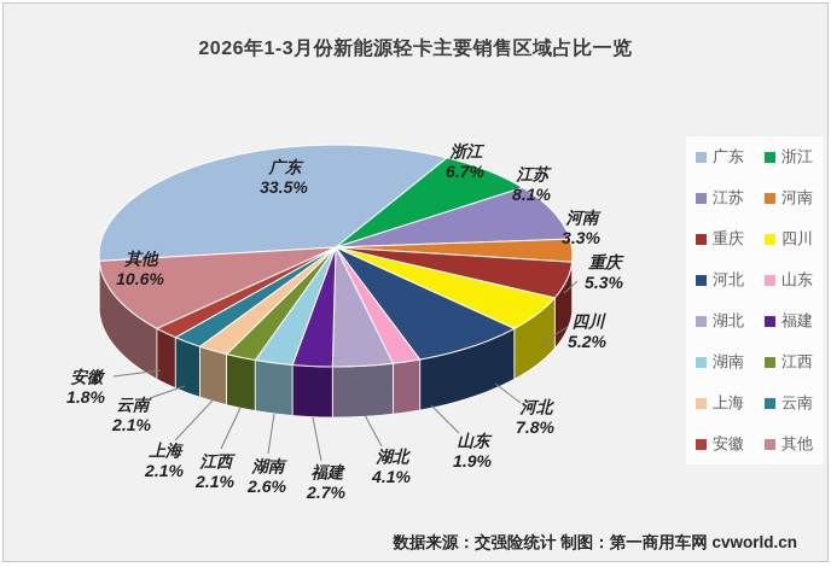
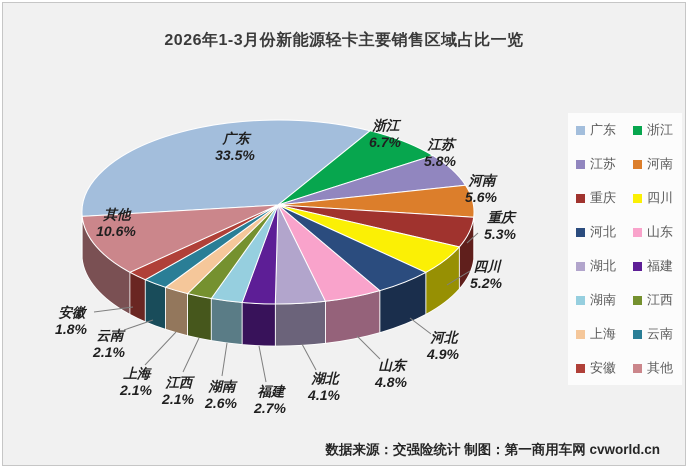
江苏: 8.1% -> 5.8%
河南: 3.3% -> 5.6%
河北: 7.8% -> 4.9%
山东: 1.9% -> 4.8%
